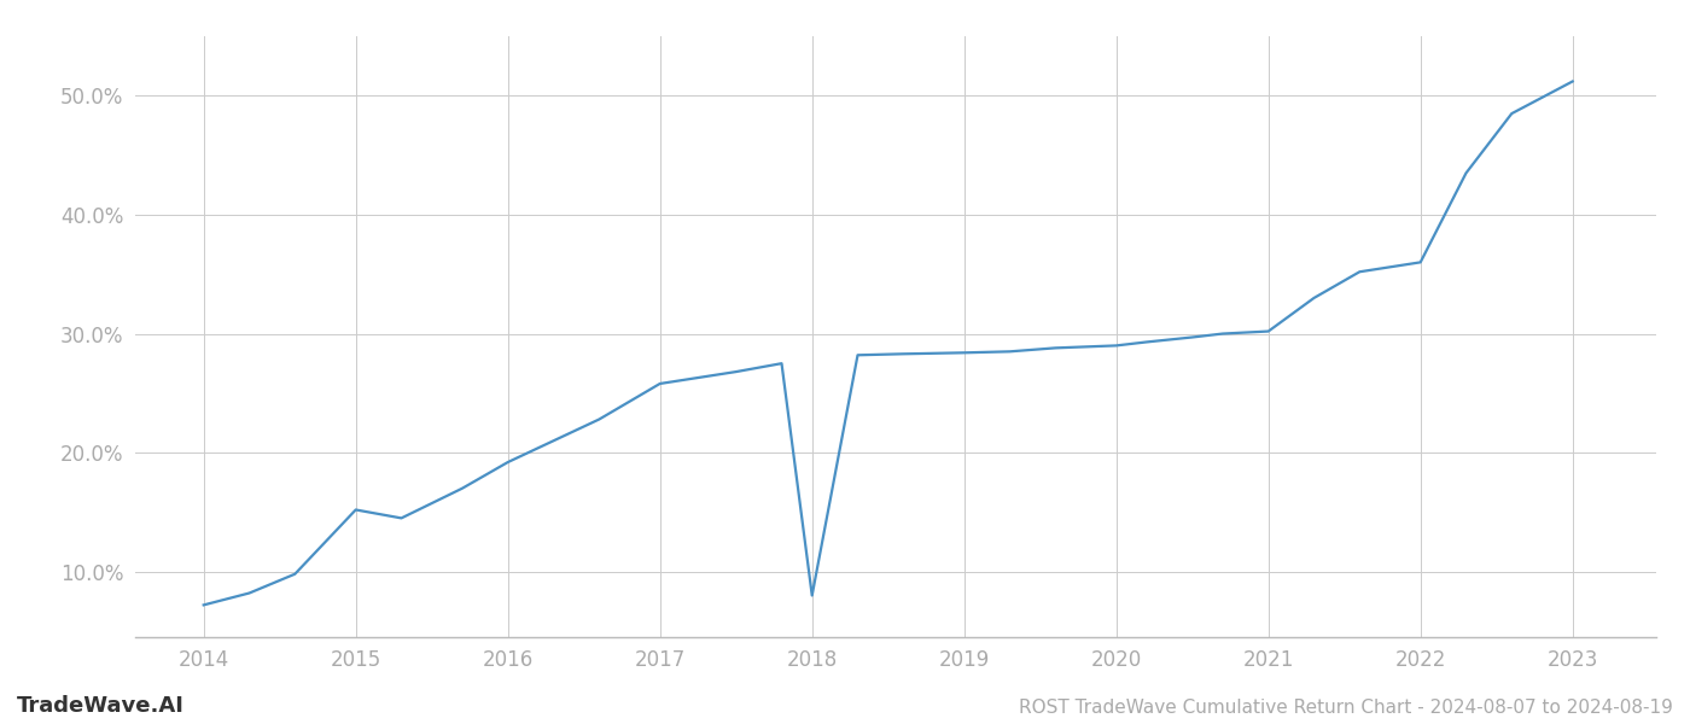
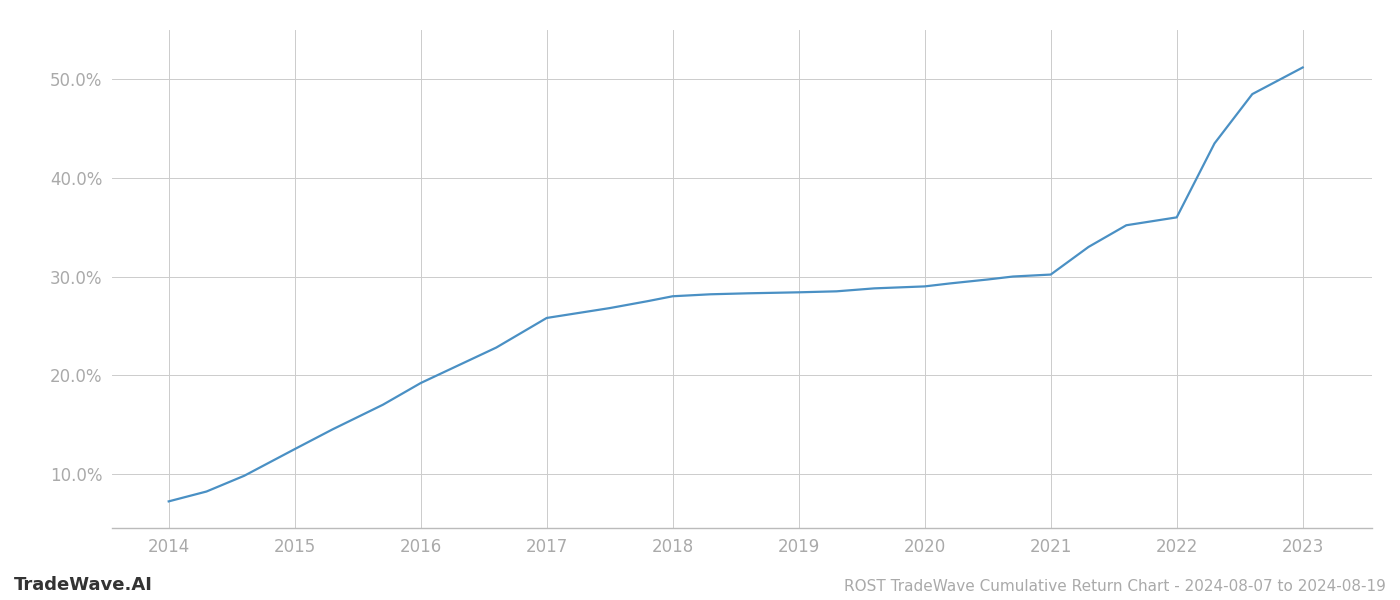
2015: 15.2% -> 12.5%
2018: 8.0% -> 28.0%
